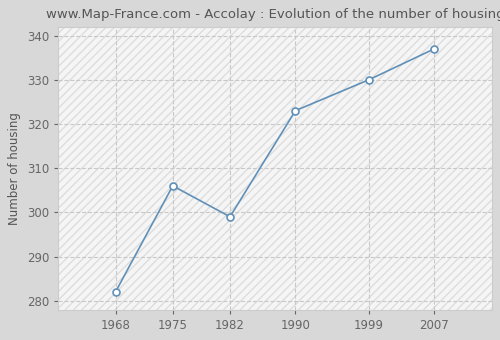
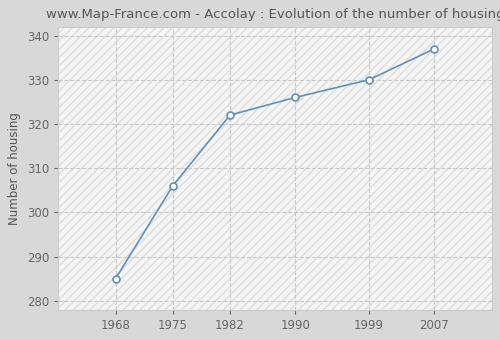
1968: 282 -> 285
1982: 299 -> 322
1990: 323 -> 326
